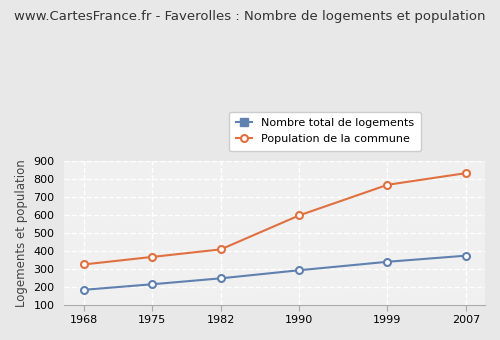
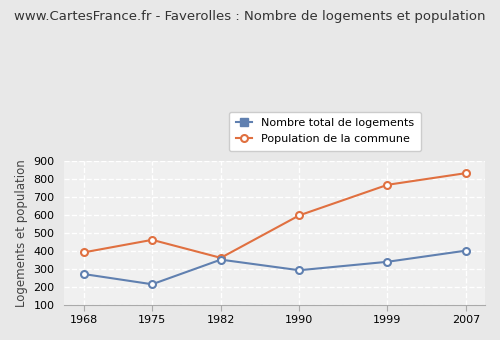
Nombre total de logements/1968: 180 -> 270
Population de la commune/1968: 320 -> 390
Population de la commune/1975: 360 -> 460
Nombre total de logements/1982: 250 -> 350
Population de la commune/1982: 410 -> 360
Nombre total de logements/2007: 370 -> 400
